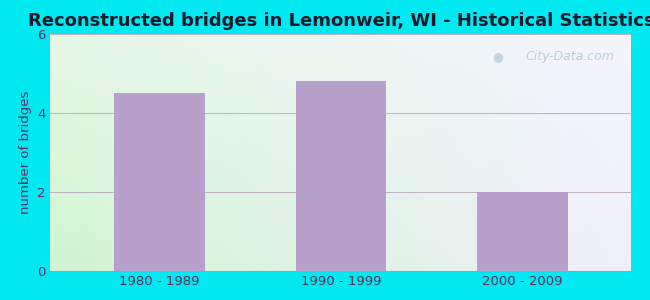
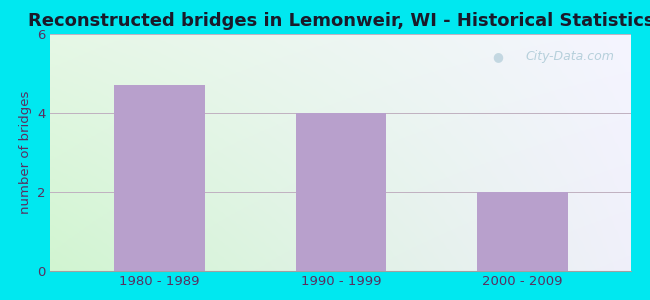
1980 - 1989: 4.5 -> 4.7
1990 - 1999: 4.8 -> 4.0
